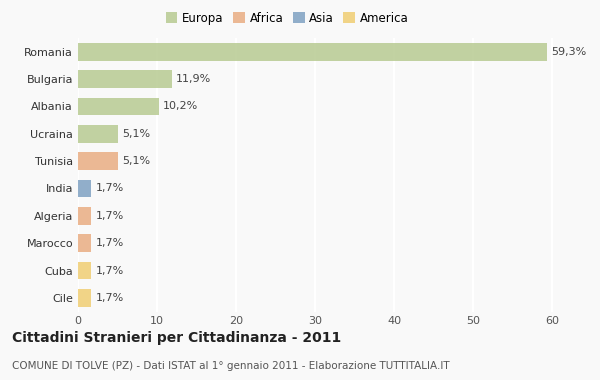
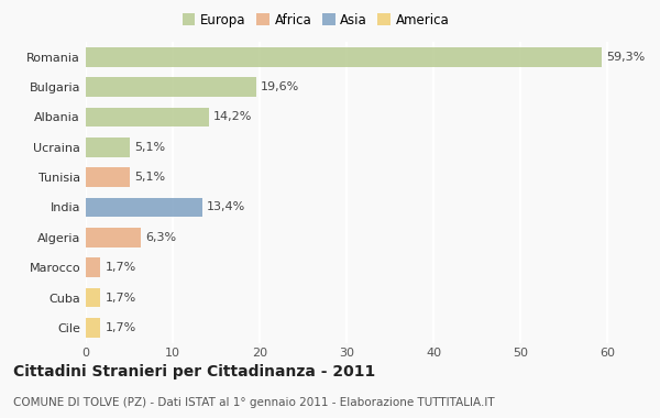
Bulgaria: 11,9% -> 19,6%
Albania: 10,2% -> 14,2%
India: 1,7% -> 13,4%
Algeria: 1,7% -> 6,3%
